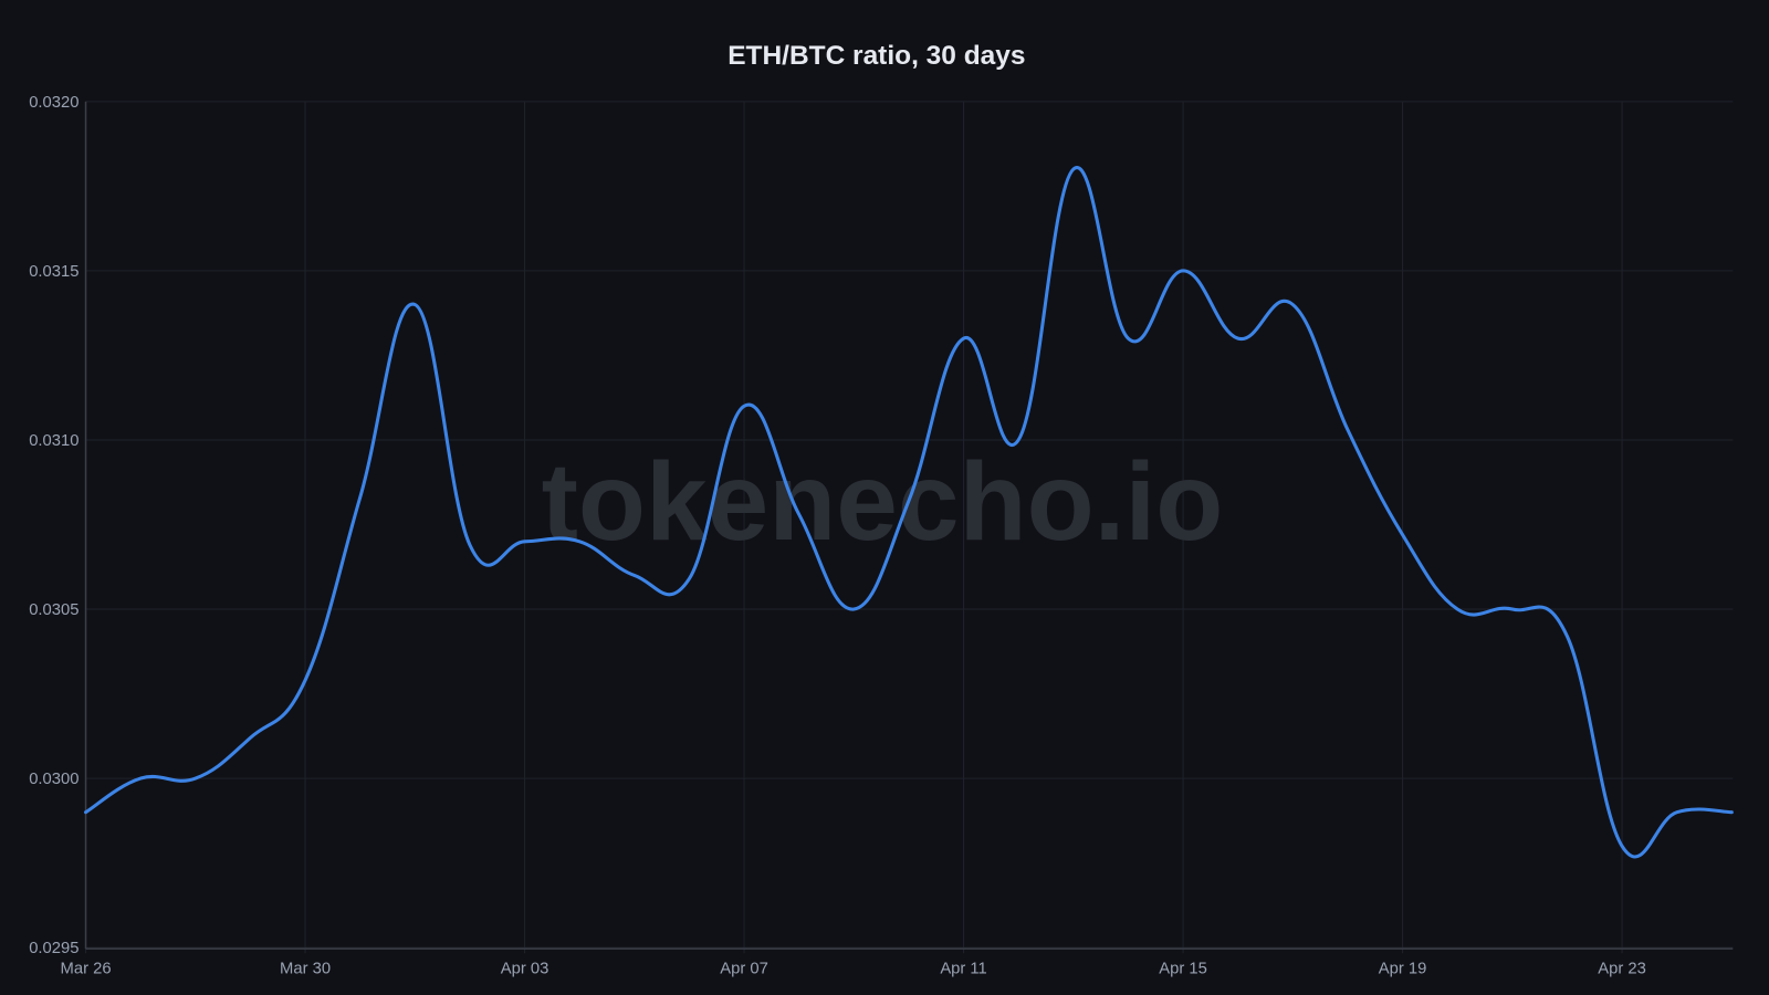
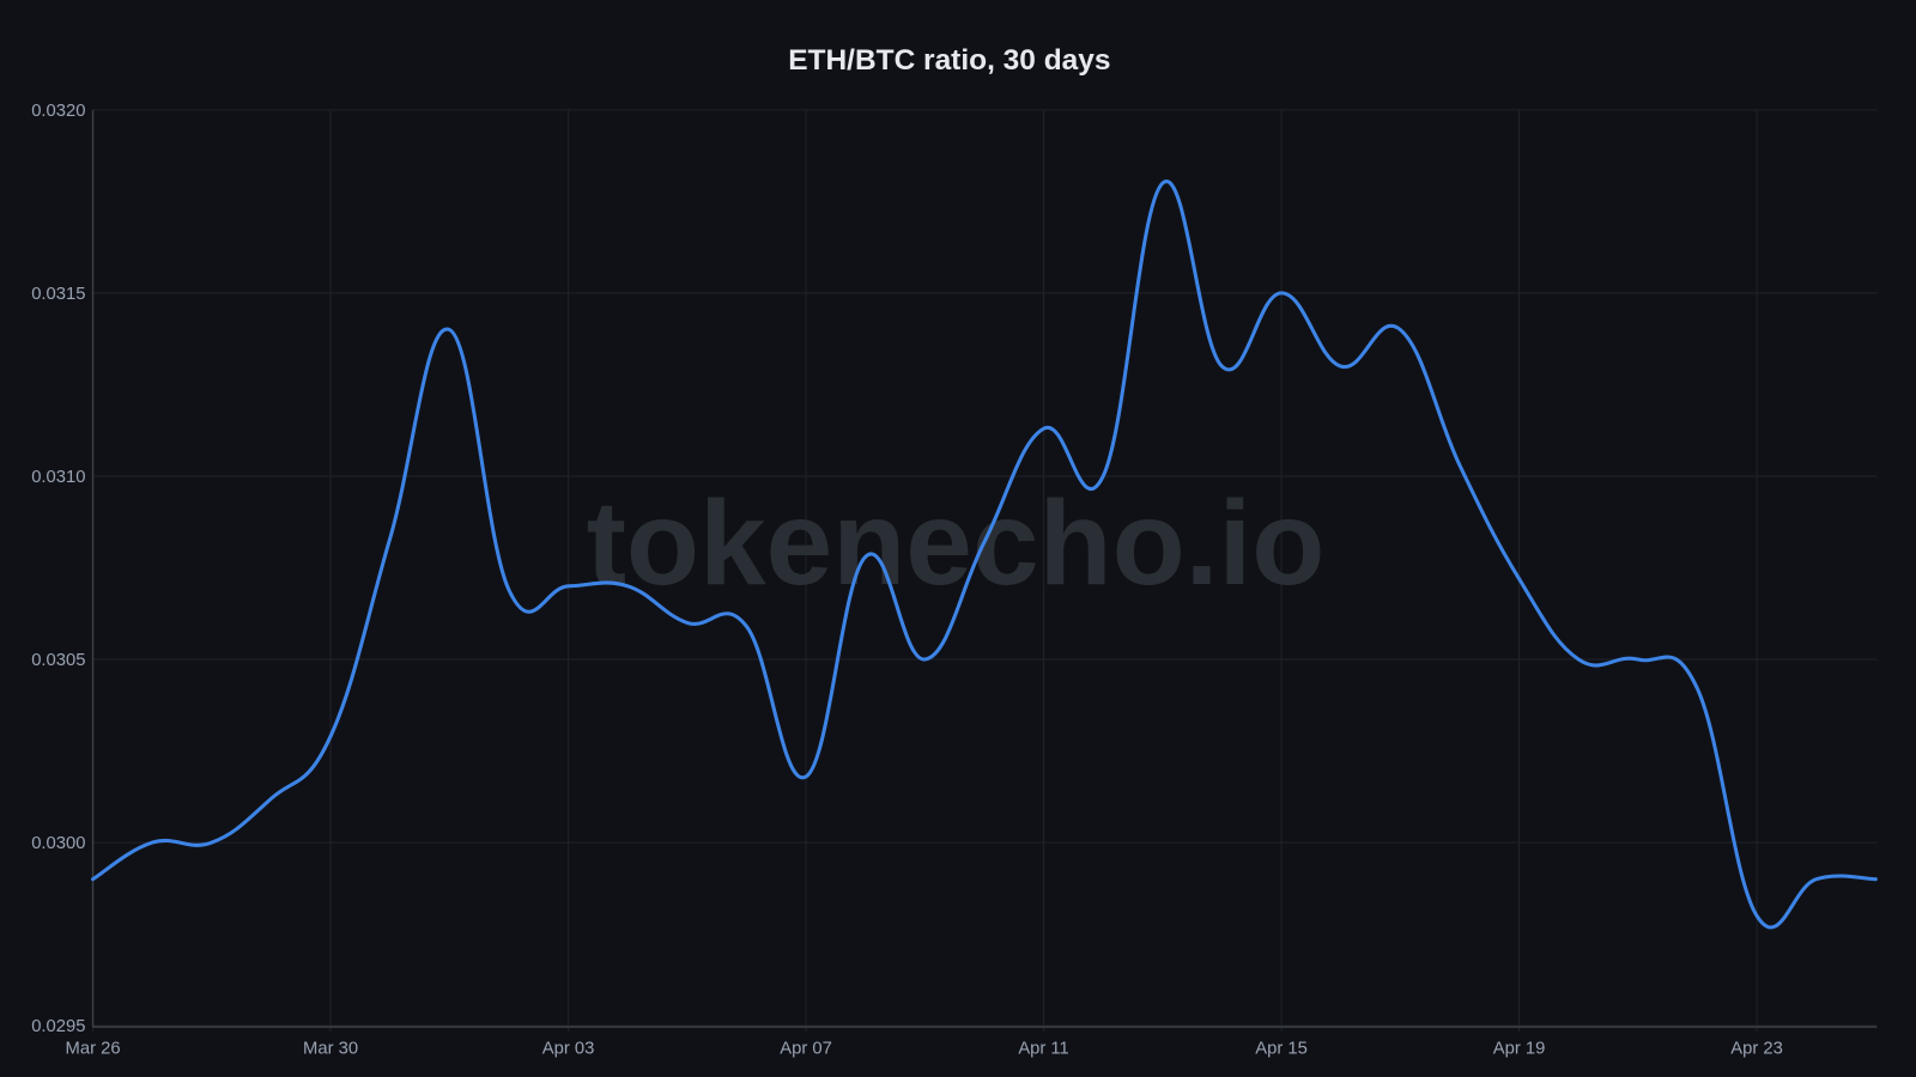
Apr 07: 0.03110 -> 0.03018
Apr 11: 0.03130 -> 0.03113
